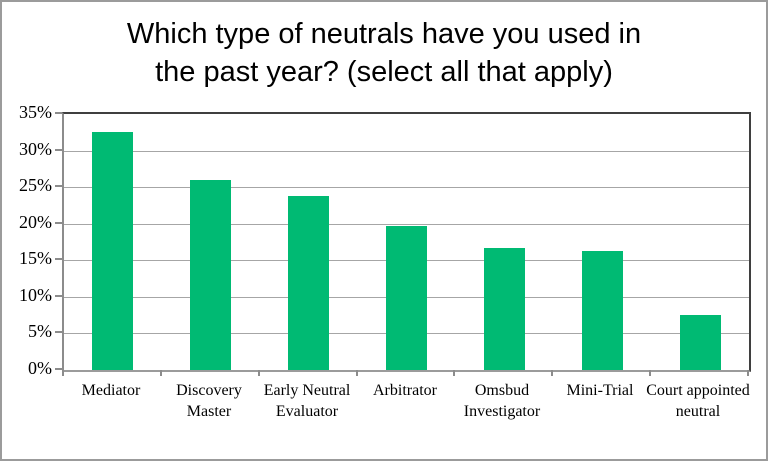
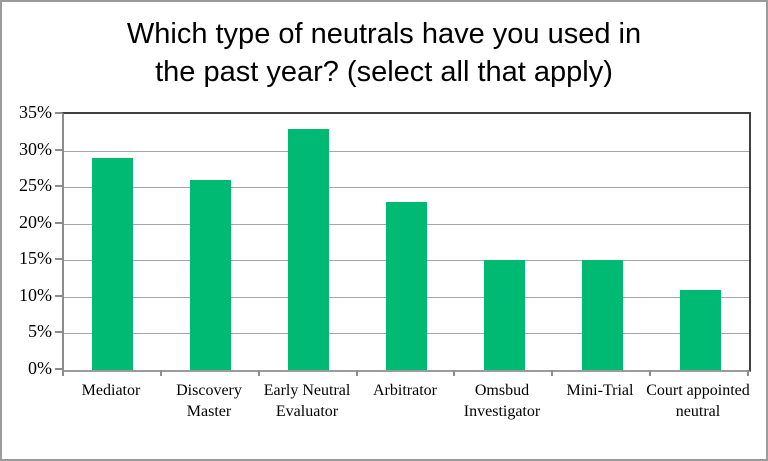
Mediator: 32% -> 29%
Early Neutral Evaluator: 24% -> 33%
Arbitrator: 20% -> 23%
Omsbud Investigator: 17% -> 15%
Mini-Trial: 16% -> 15%
Court appointed neutral: 8% -> 11%
